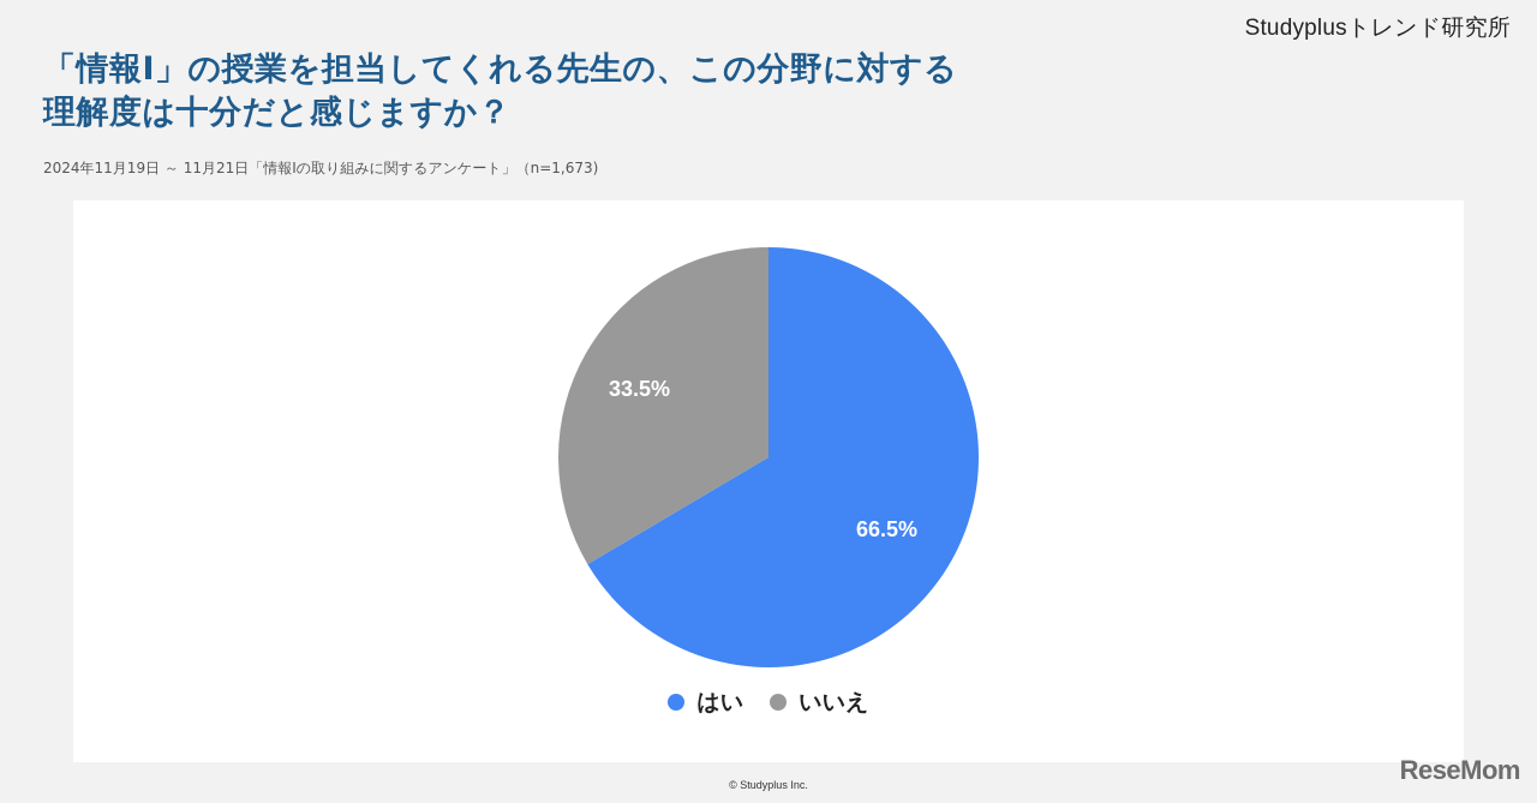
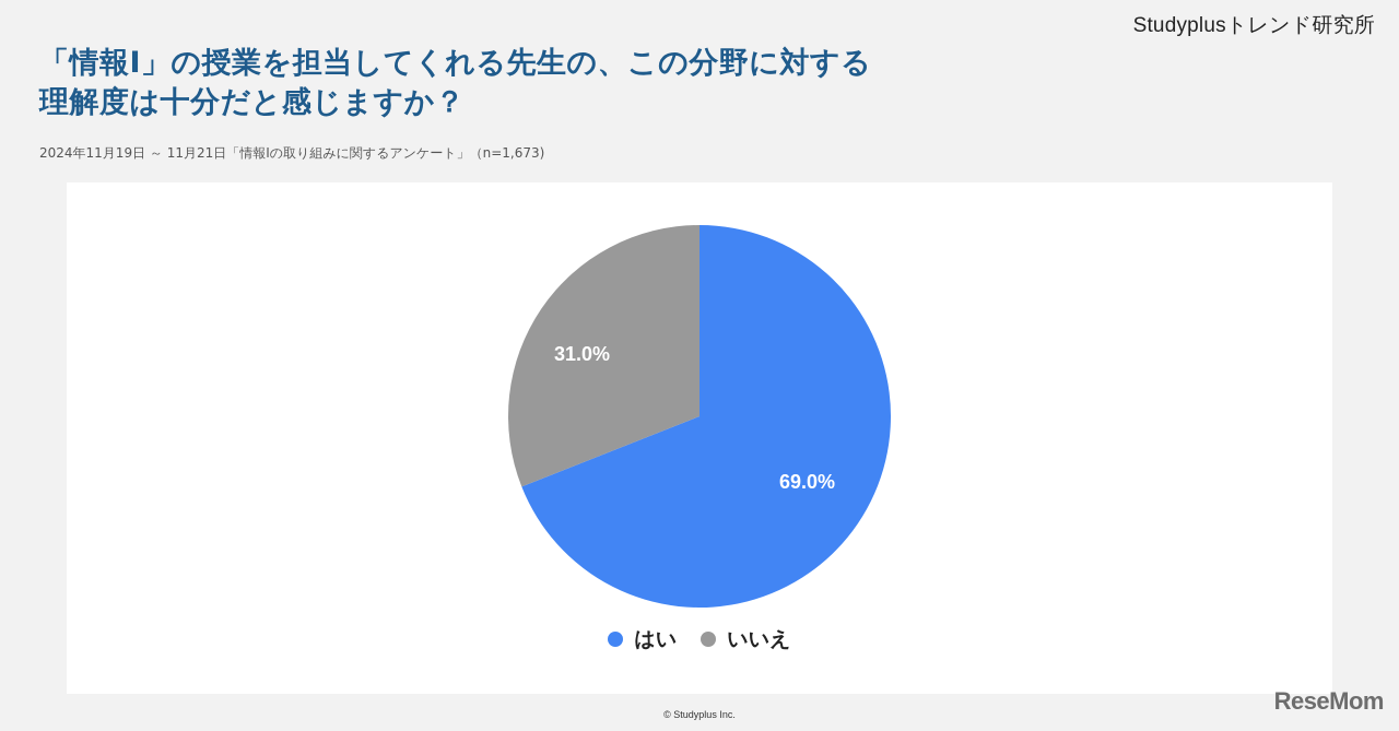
はい: 66.5% -> 69.0%
いいえ: 33.5% -> 31.0%
